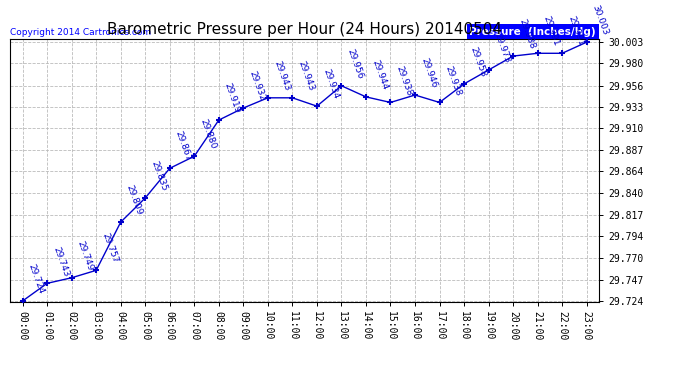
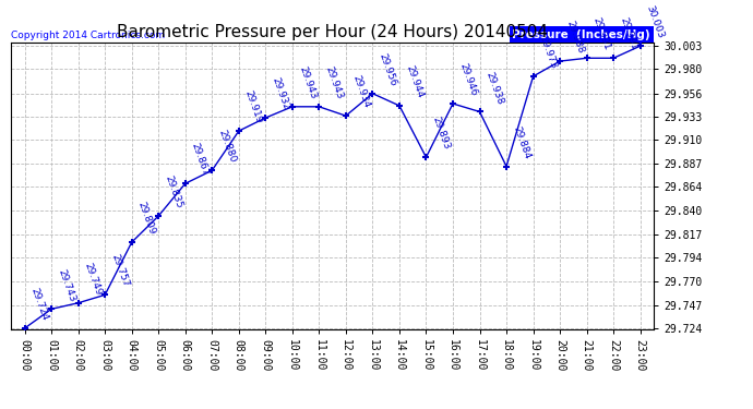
15:00: 29.938 -> 29.893
18:00: 29.958 -> 29.884
